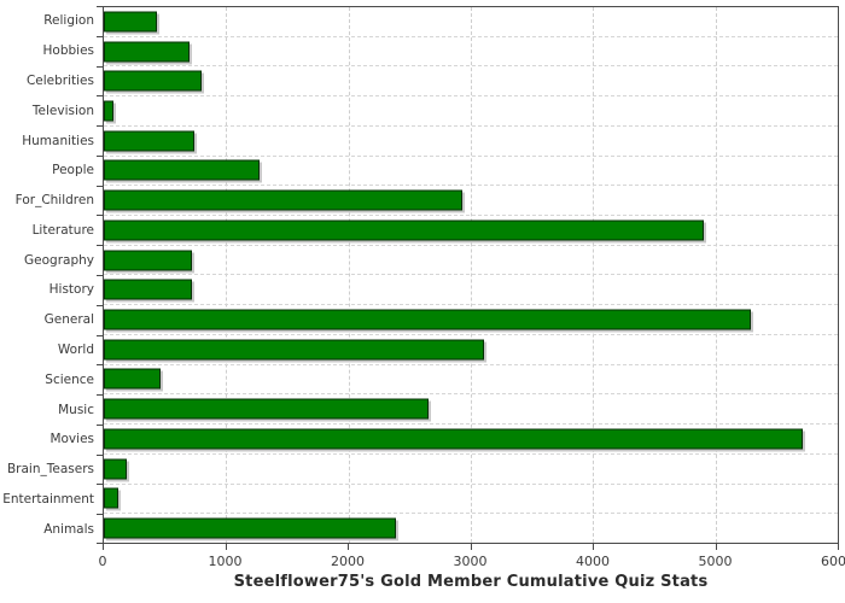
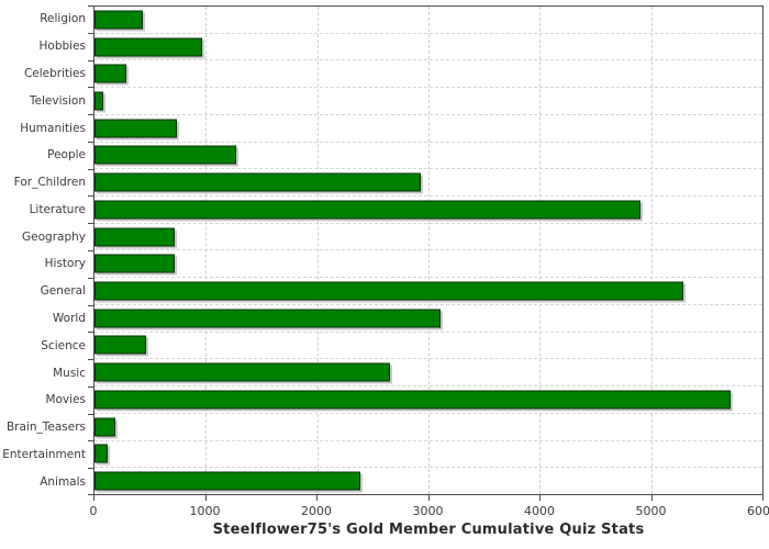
Hobbies: 700 -> 1000
Celebrities: 800 -> 300
